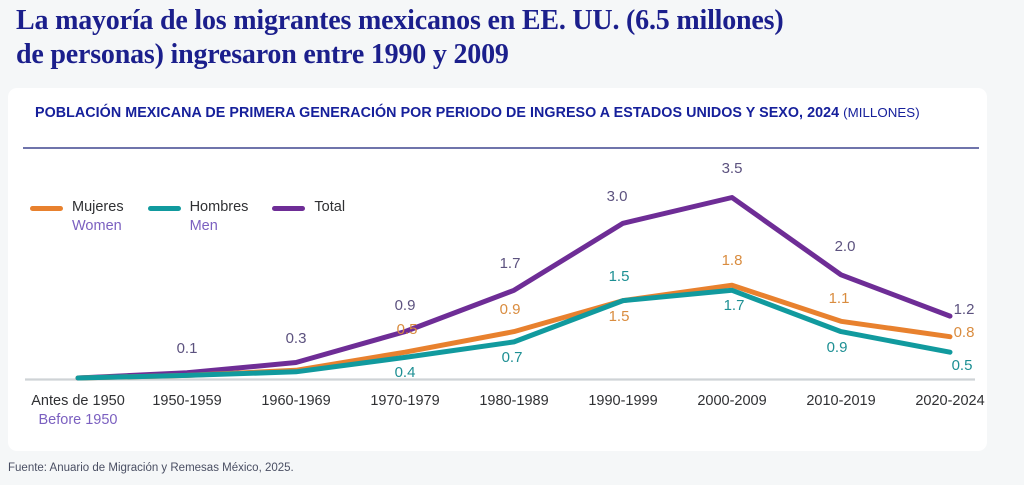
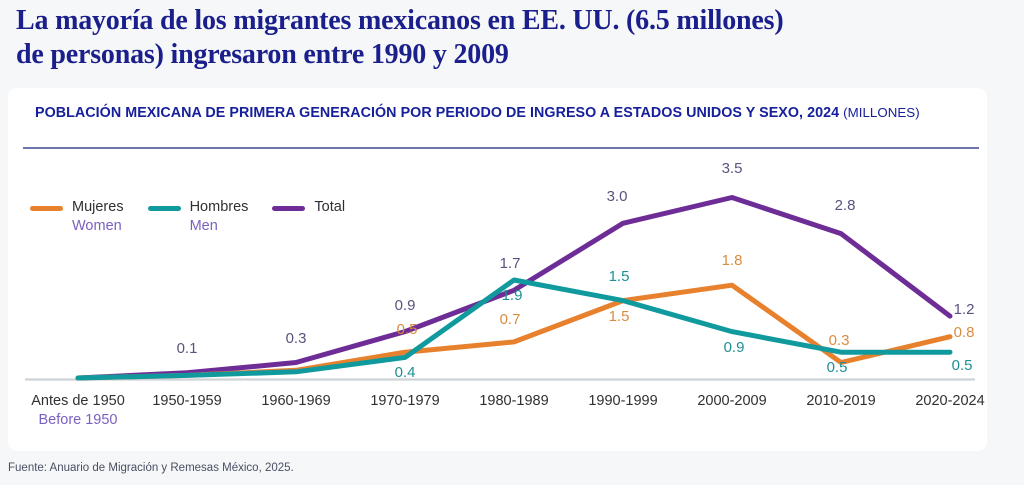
Mujeres/1980-1989: 0.9 -> 0.7
Hombres/1980-1989: 0.7 -> 1.9
Hombres/2000-2009: 1.7 -> 0.9
Total/2010-2019: 2.0 -> 2.8
Mujeres/2010-2019: 1.1 -> 0.3
Hombres/2010-2019: 0.9 -> 0.5
